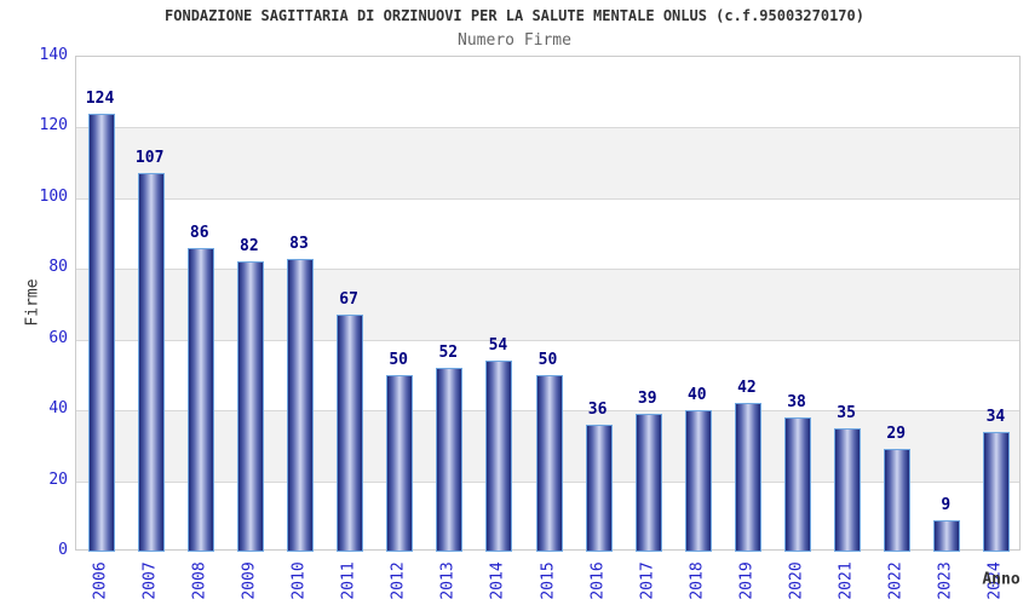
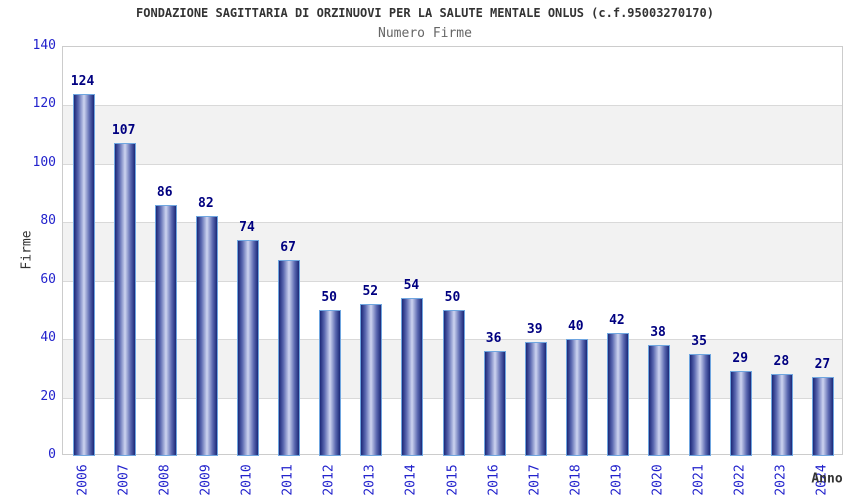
2010: 83 -> 74
2023: 9 -> 28
2024: 34 -> 27
